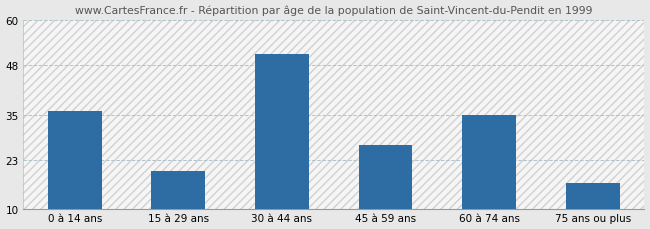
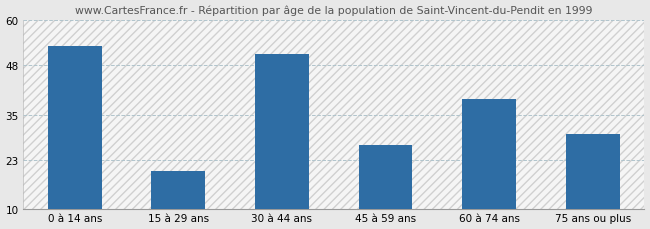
0 à 14 ans: 36 -> 53
60 à 74 ans: 35 -> 39
75 ans ou plus: 17 -> 30
